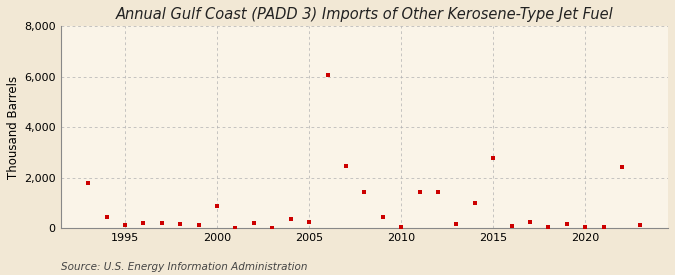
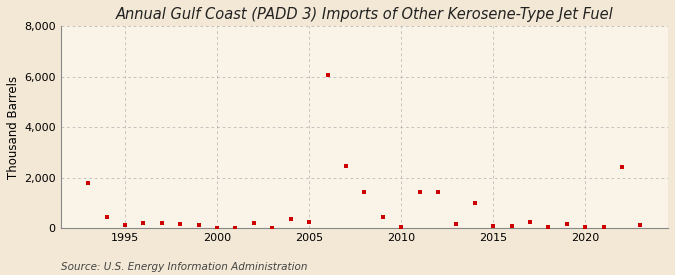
2000: 900 -> 10
2015: 2,800 -> 110
